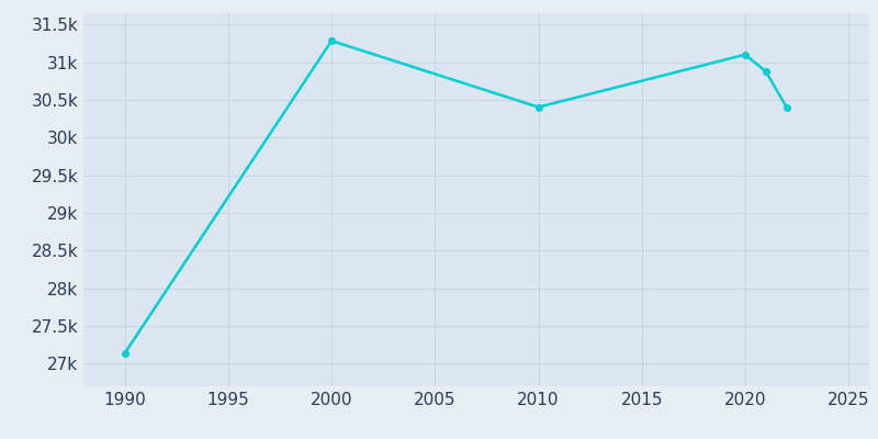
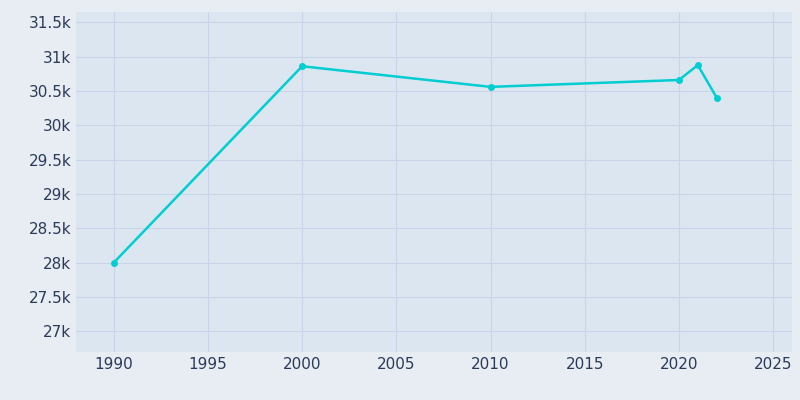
1990: 27.14k -> 28.00k
2000: 31.28k -> 30.86k
2010: 30.40k -> 30.56k
2020: 31.10k -> 30.66k
